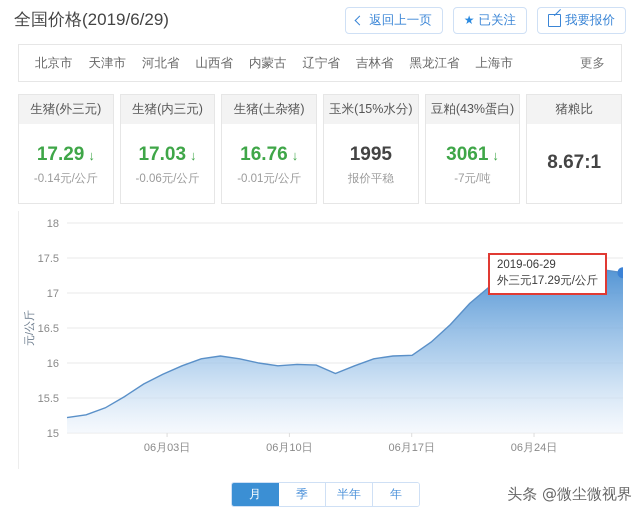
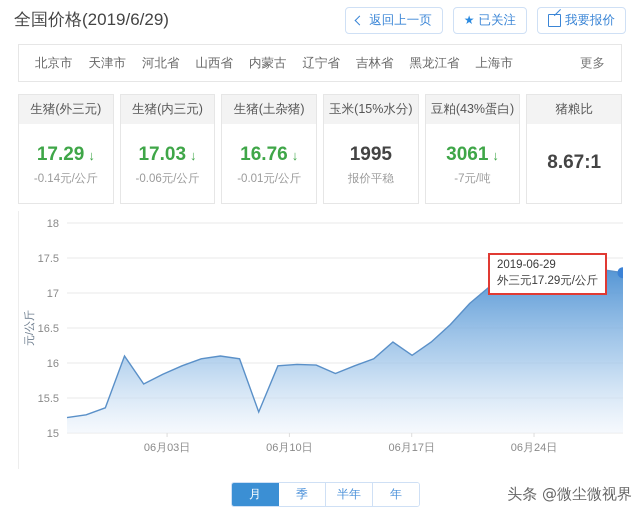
06月03日: 15.5 -> 16.1
06月10日: 16.0 -> 15.3
06月17日: 16.1 -> 16.3
